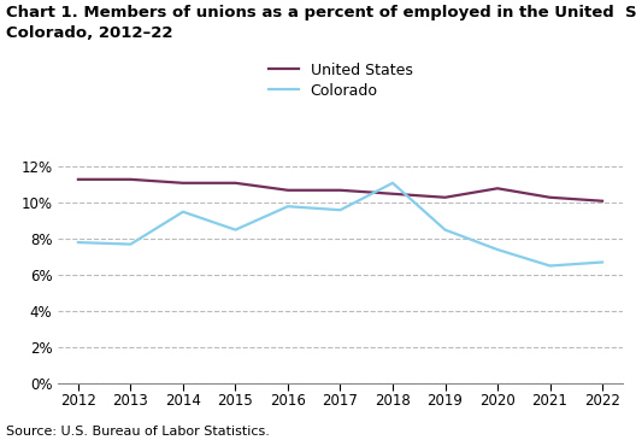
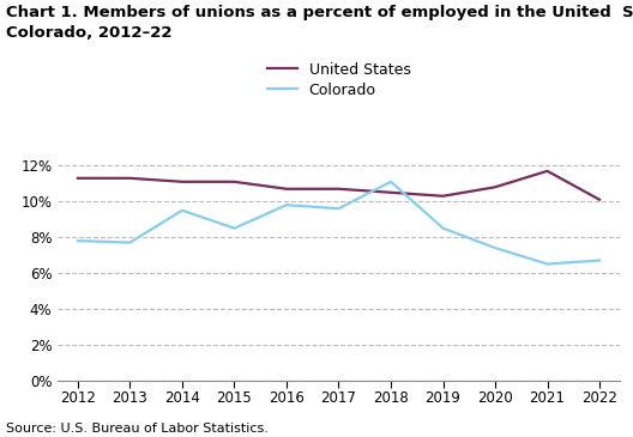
United States/2021: 10.3% -> 11.7%
